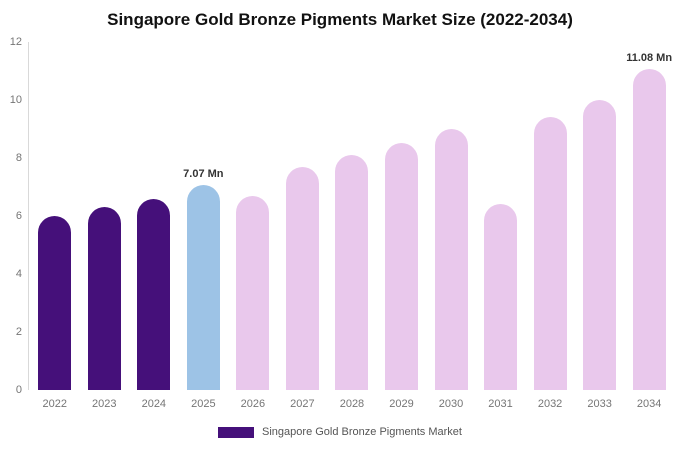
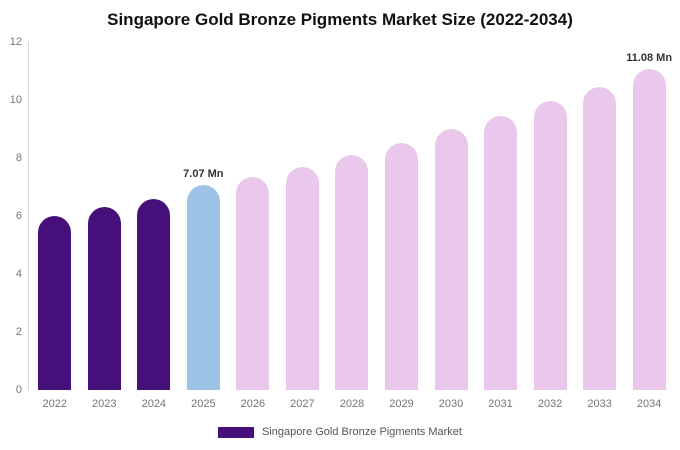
2026: 6.7 -> 7.3
2031: 6.4 -> 9.4
2032: 9.4 -> 9.9
2033: 10.0 -> 10.4
